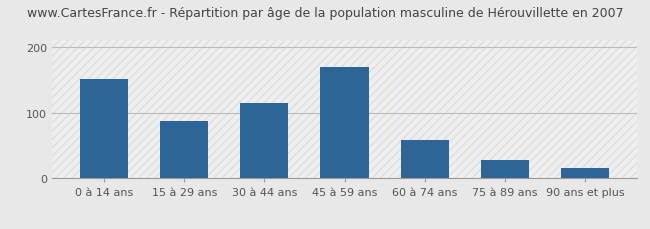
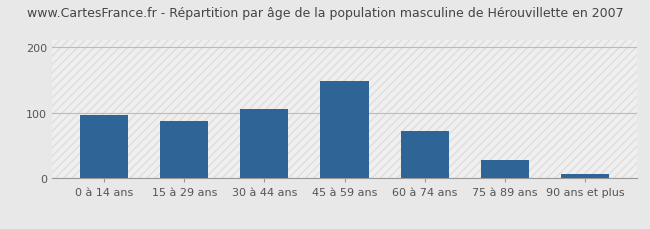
0 à 14 ans: 152 -> 97
30 à 44 ans: 114 -> 106
45 à 59 ans: 170 -> 148
60 à 74 ans: 58 -> 72
90 ans et plus: 16 -> 7
